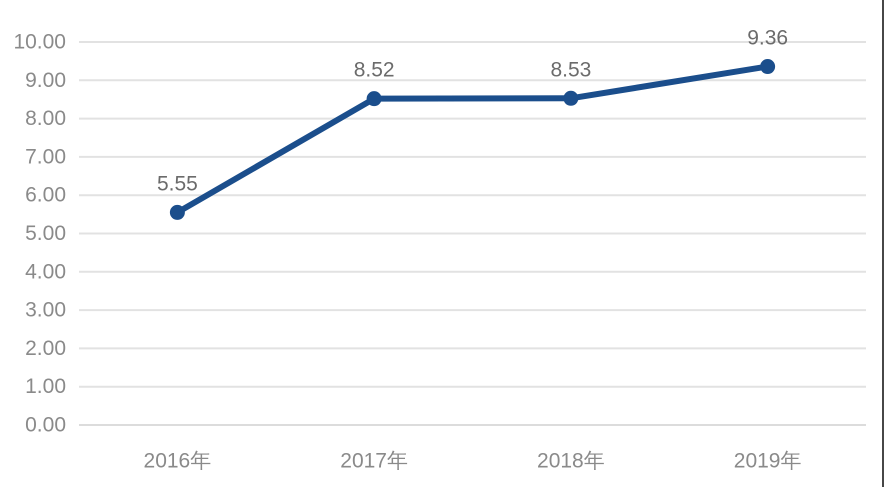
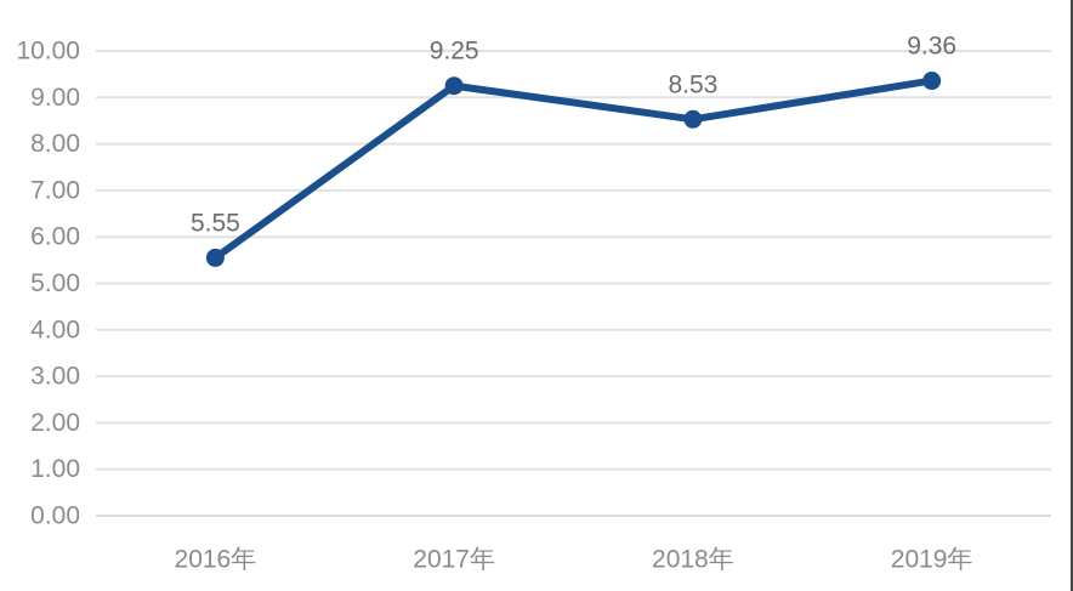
2017年: 8.52 -> 9.25
